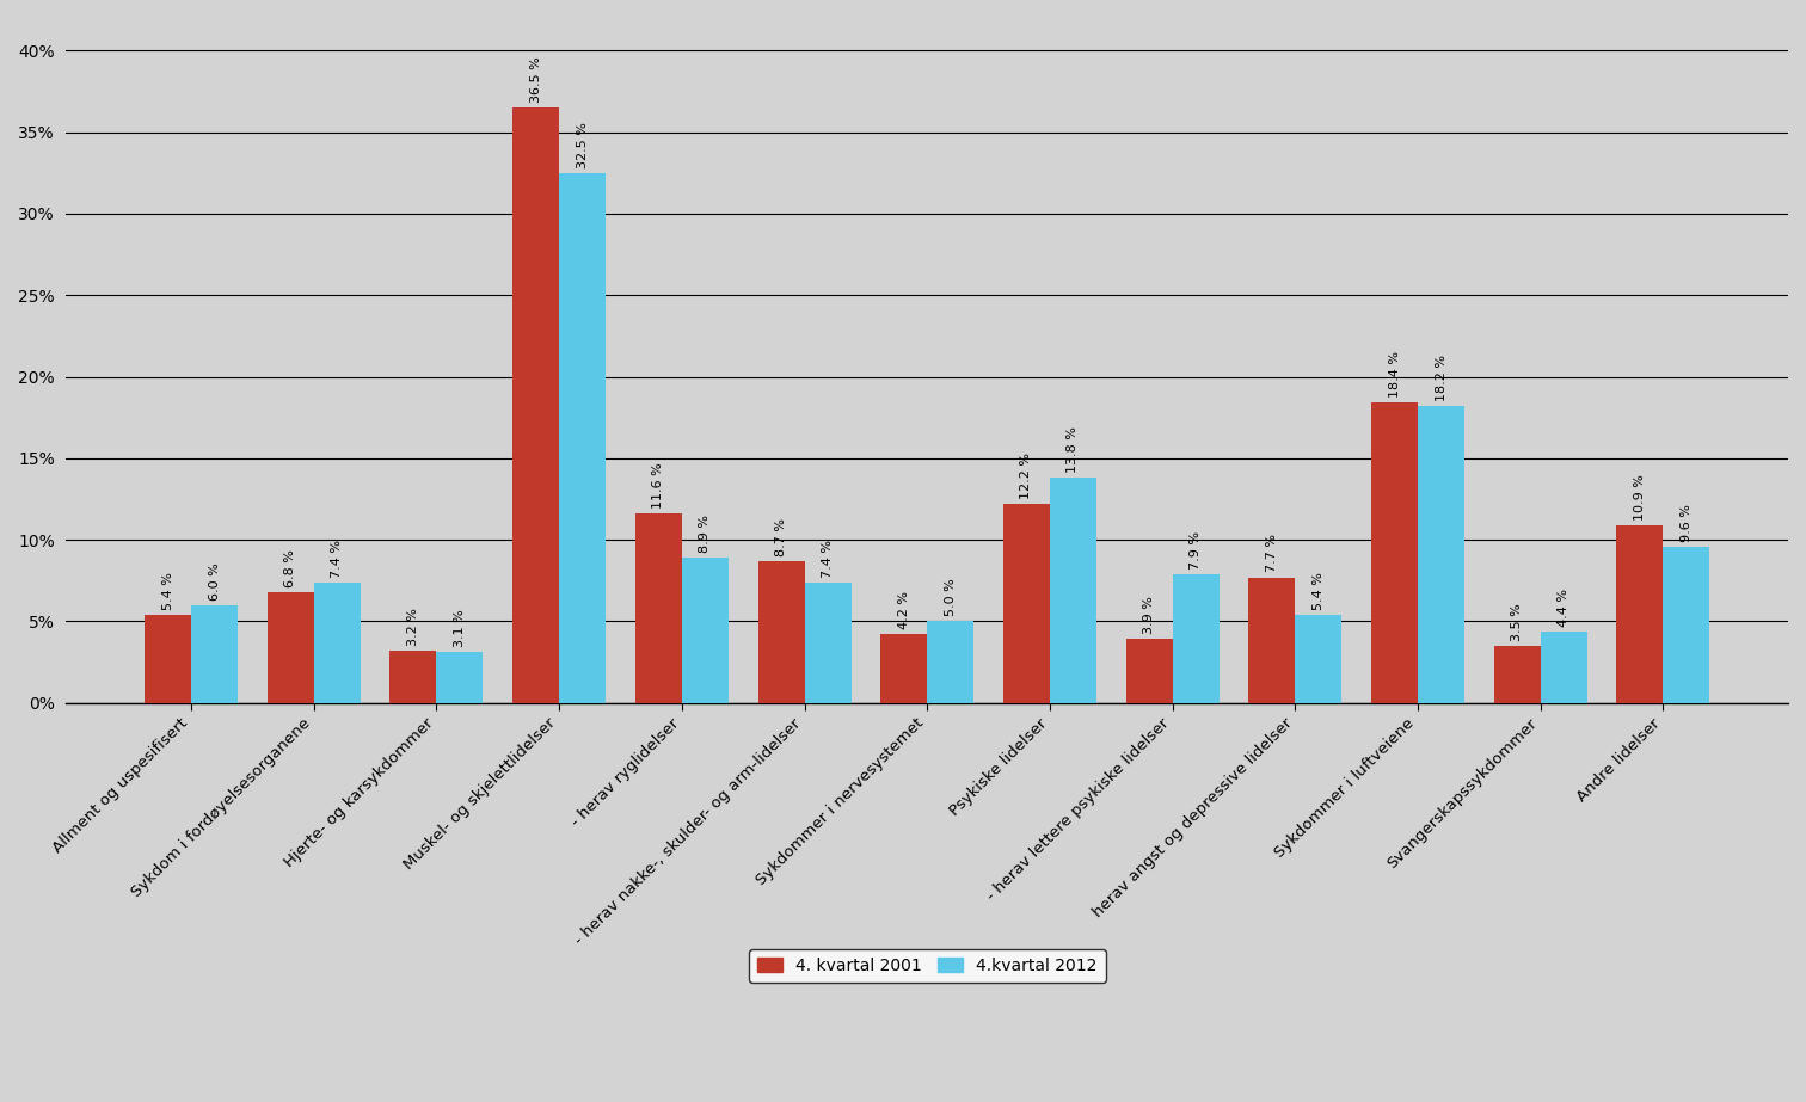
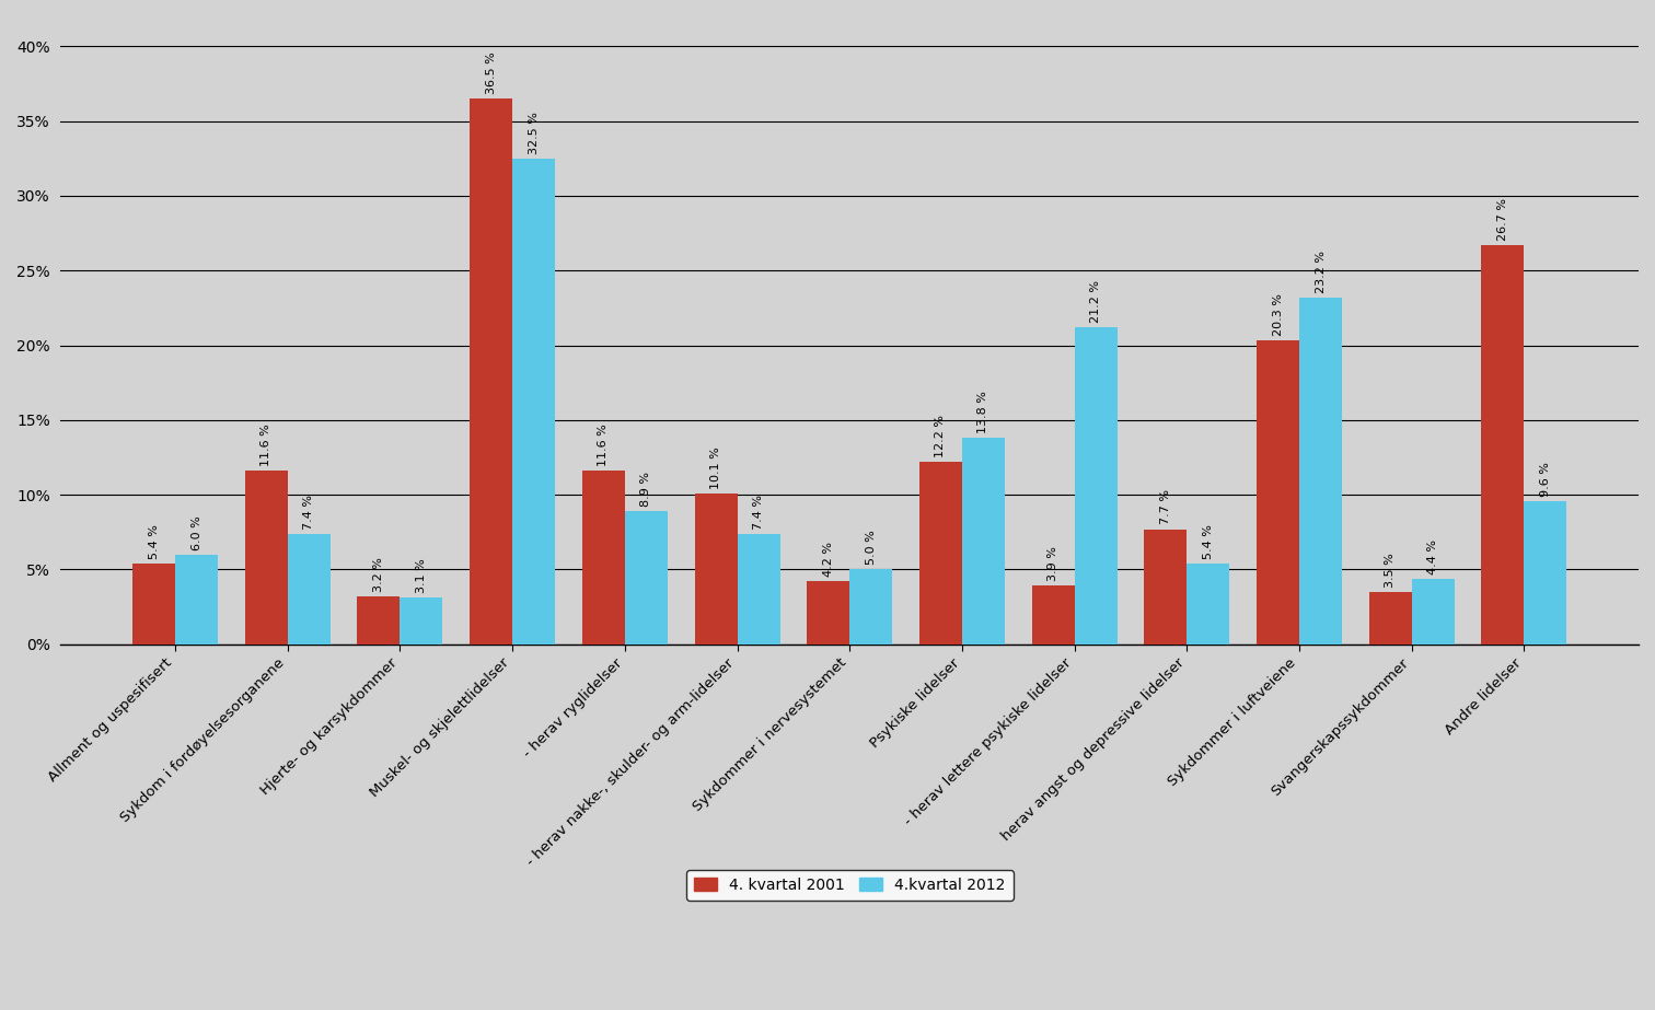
4. kvartal 2001/Sykdom i fordøyelsesorganene: 6.8 -> 11.6
4. kvartal 2001/- herav nakke-, skulder- og arm-lidelser: 8.7 -> 10.1
4.kvartal 2012/- herav lettere psykiske lidelser: 7.9 -> 21.2
4. kvartal 2001/Sykdommer i luftveiene: 18.4 -> 20.3
4.kvartal 2012/Sykdommer i luftveiene: 18.2 -> 23.2
4. kvartal 2001/Andre lidelser: 10.9 -> 26.7
